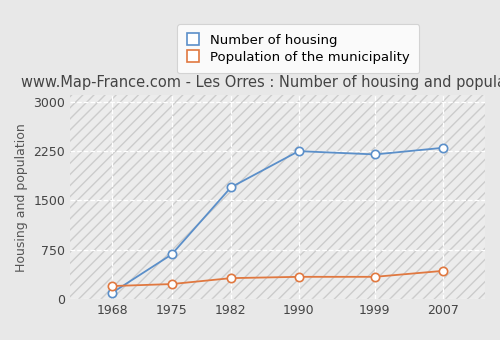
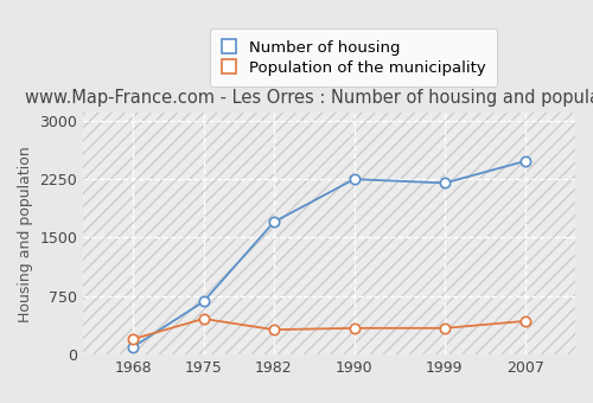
Population of the municipality/1975: 230 -> 460
Number of housing/2007: 2300 -> 2480
